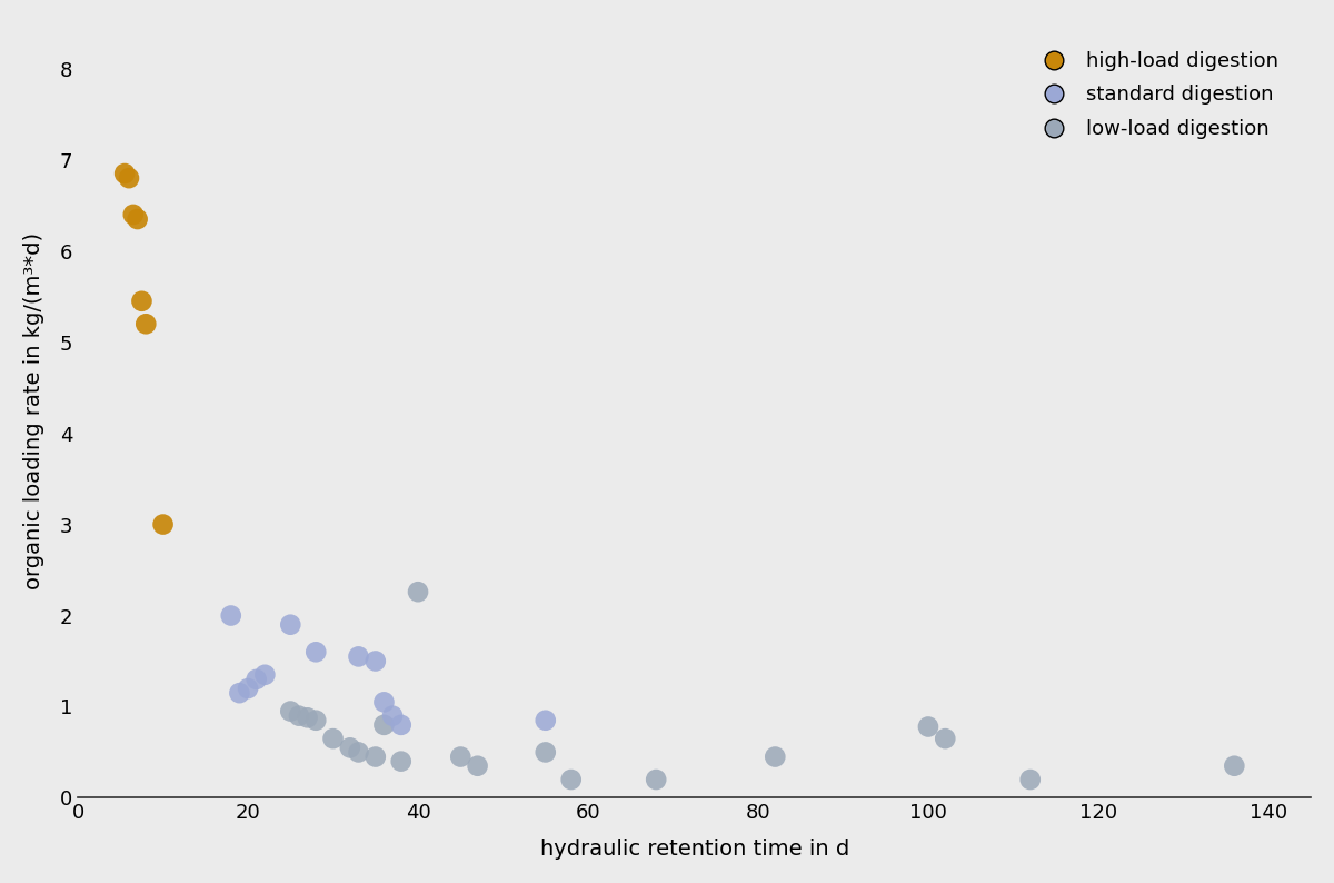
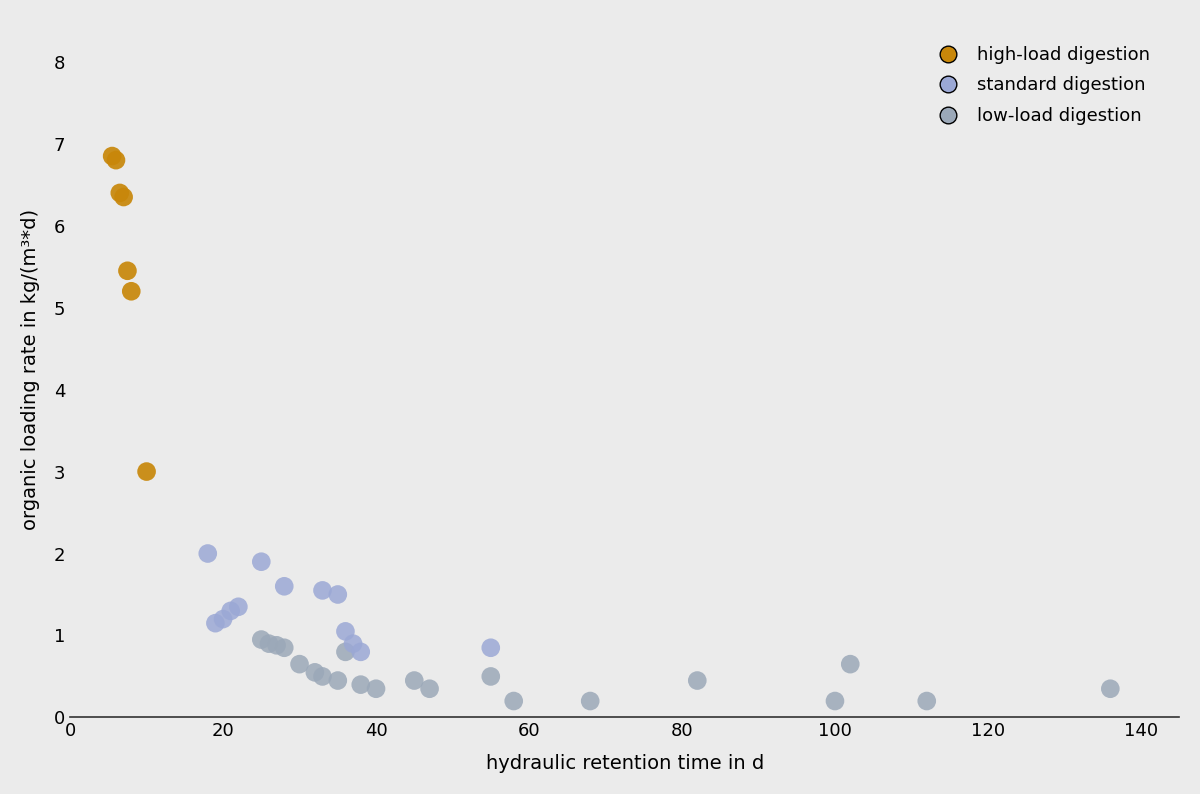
low-load digestion/40: 2.26 -> 0.35
low-load digestion/100: 0.78 -> 0.20
